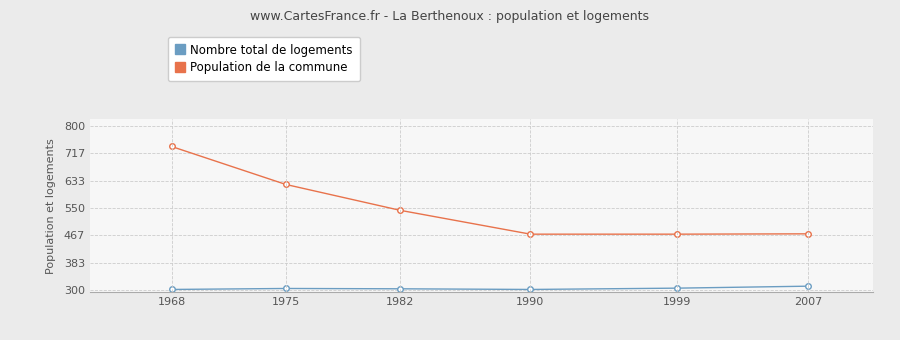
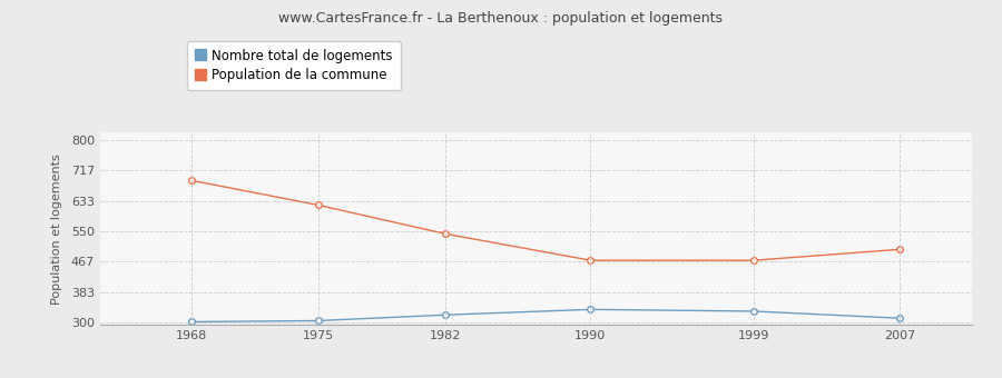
Population de la commune/1968: 738 -> 690
Nombre total de logements/1982: 303 -> 320
Nombre total de logements/1990: 301 -> 335
Nombre total de logements/1999: 305 -> 330
Population de la commune/2007: 471 -> 500
